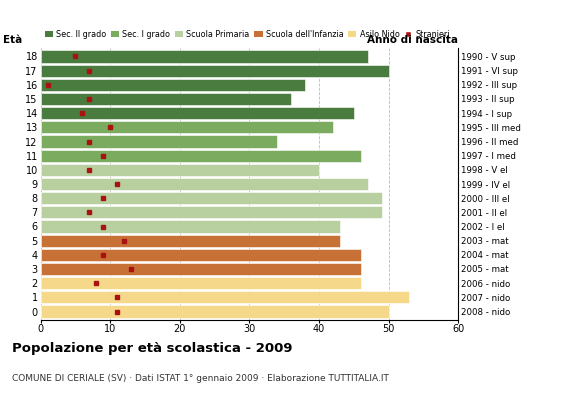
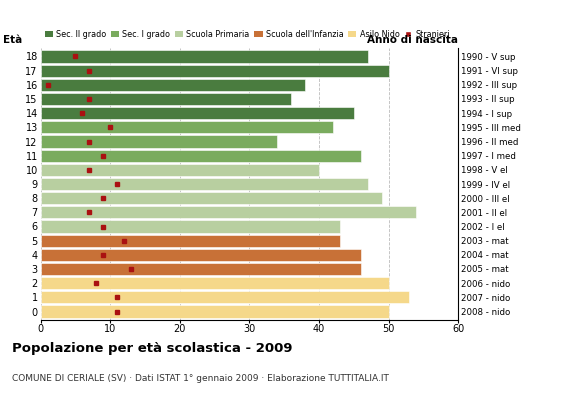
7: 49 -> 54
2: 46 -> 50
